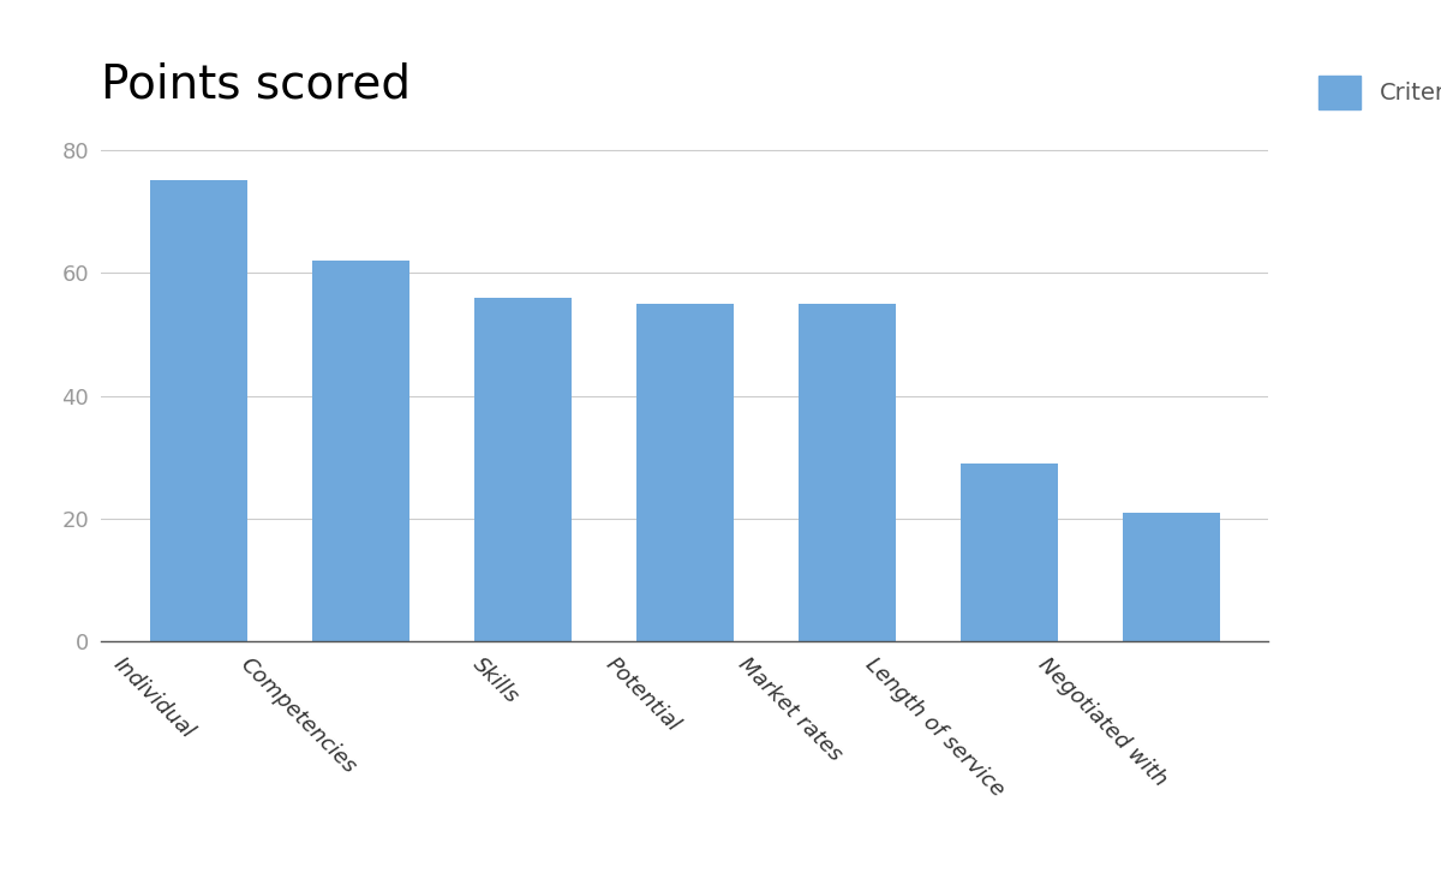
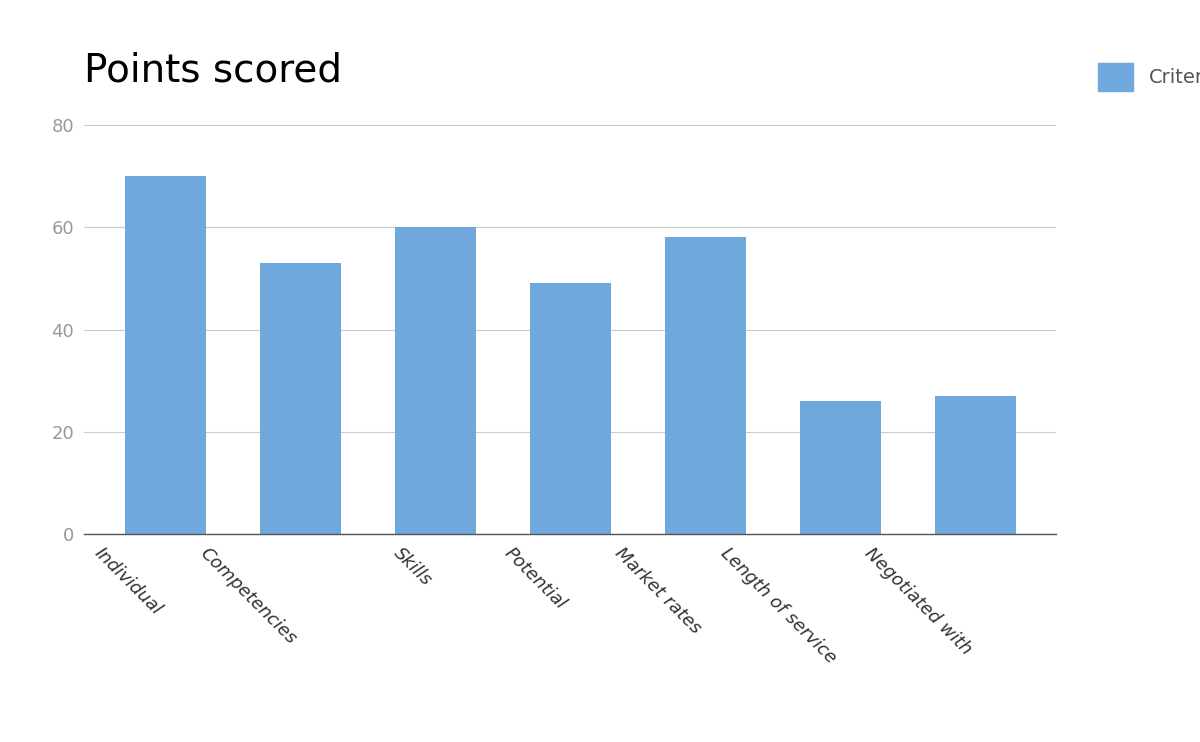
Individual: 75 -> 70
Competencies: 62 -> 53
Skills: 56 -> 60
Potential: 55 -> 49
Market rates: 55 -> 58
Length of service: 29 -> 26
Negotiated with: 21 -> 27
